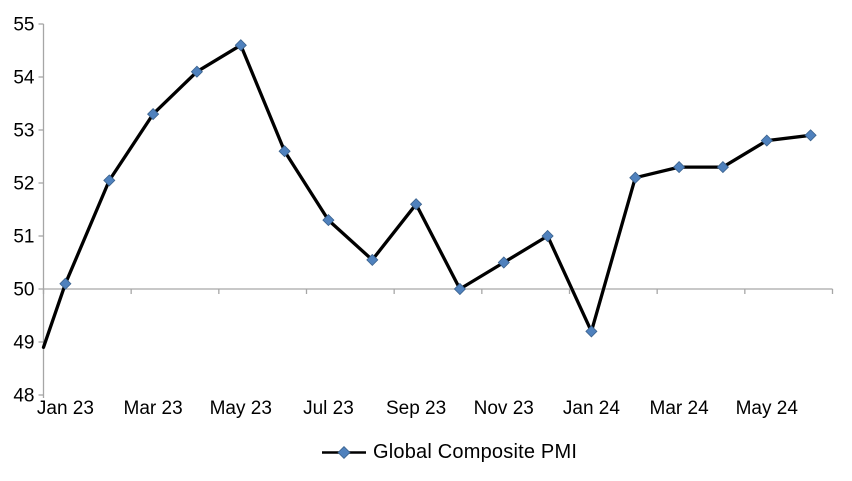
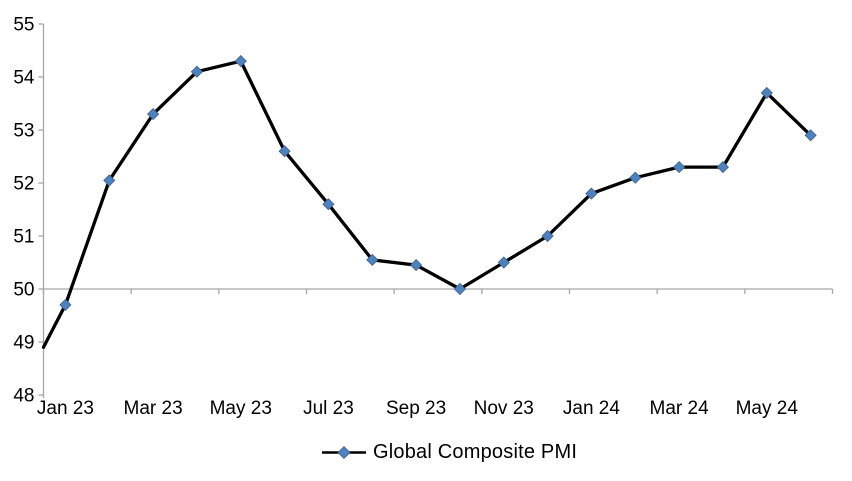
Jan 23: 50.1 -> 49.7
May 23: 54.6 -> 54.3
Jul 23: 51.3 -> 51.6
Sep 23: 51.6 -> 50.5
Jan 24: 49.2 -> 51.8
May 24: 52.8 -> 53.7
